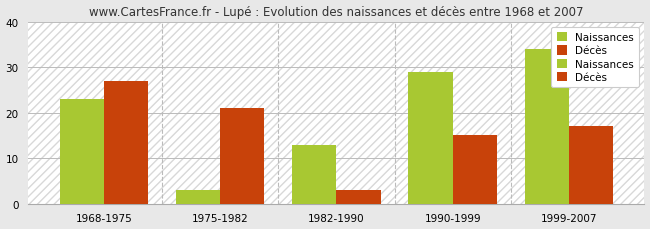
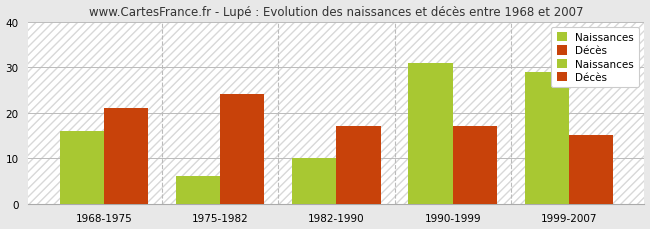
Naissances/1968-1975: 23 -> 16
Décès/1968-1975: 27 -> 21
Naissances/1975-1982: 3 -> 6
Décès/1975-1982: 21 -> 24
Naissances/1982-1990: 13 -> 10
Décès/1982-1990: 3 -> 17
Naissances/1990-1999: 29 -> 31
Décès/1990-1999: 15 -> 17
Naissances/1999-2007: 34 -> 29
Décès/1999-2007: 17 -> 15
